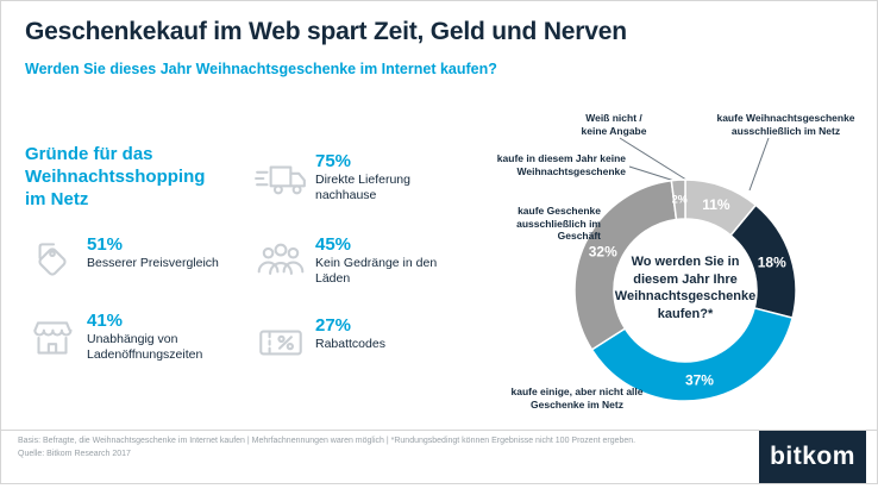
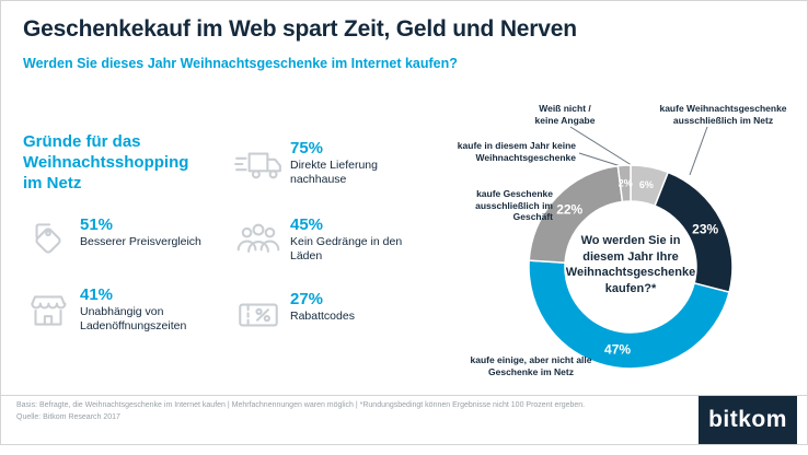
Weiß nicht / keine Angabe: 11% -> 6%
kaufe Weihnachtsgeschenke ausschließlich im Netz: 18% -> 23%
kaufe einige, aber nicht alle Geschenke im Netz: 37% -> 47%
kaufe Geschenke ausschließlich im Geschäft: 32% -> 22%
